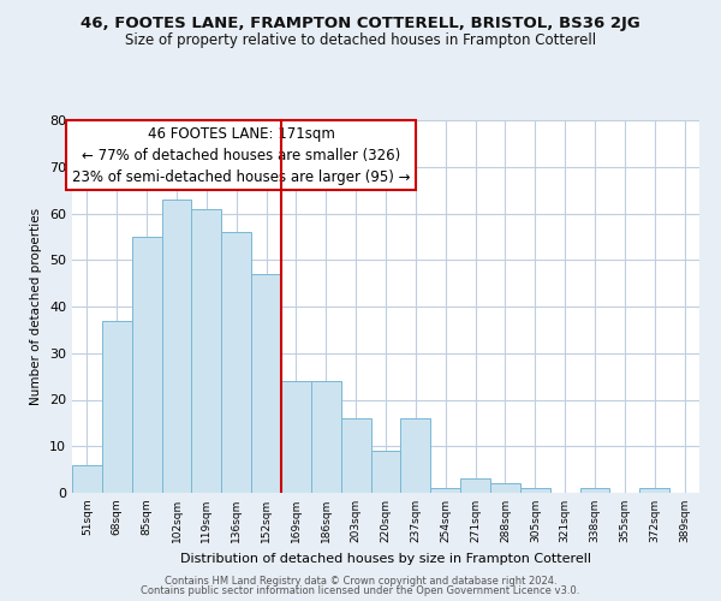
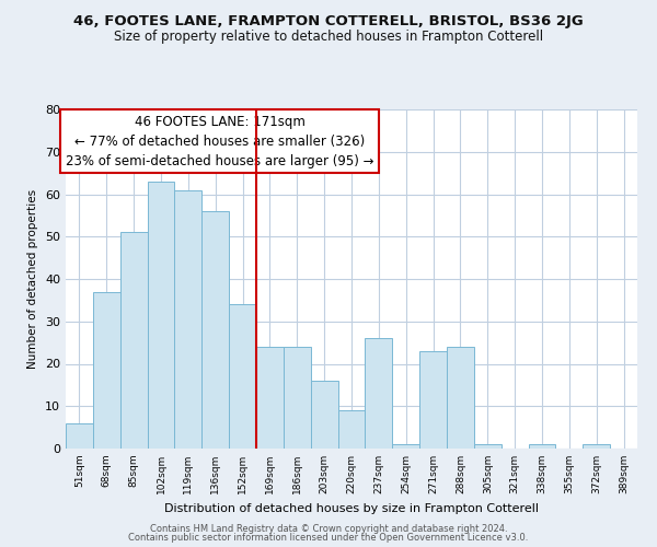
85sqm: 55 -> 51
152sqm: 47 -> 34
237sqm: 16 -> 26
271sqm: 3 -> 23
288sqm: 2 -> 24
